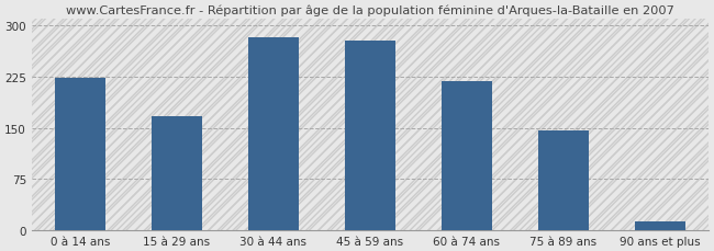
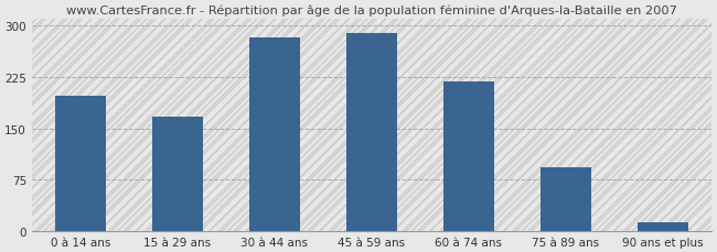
0 à 14 ans: 224 -> 198
45 à 59 ans: 278 -> 290
75 à 89 ans: 146 -> 94
